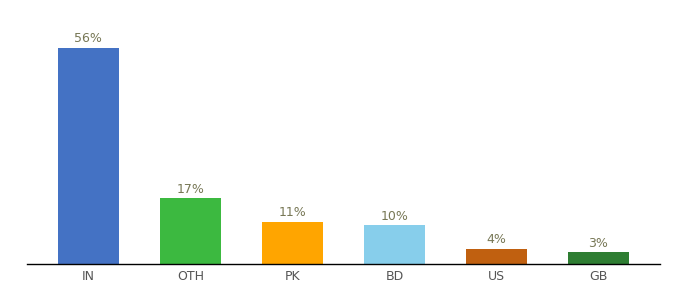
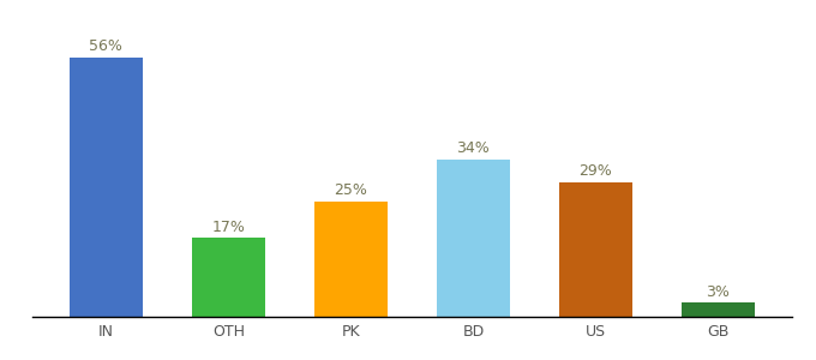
PK: 11% -> 25%
BD: 10% -> 34%
US: 4% -> 29%
